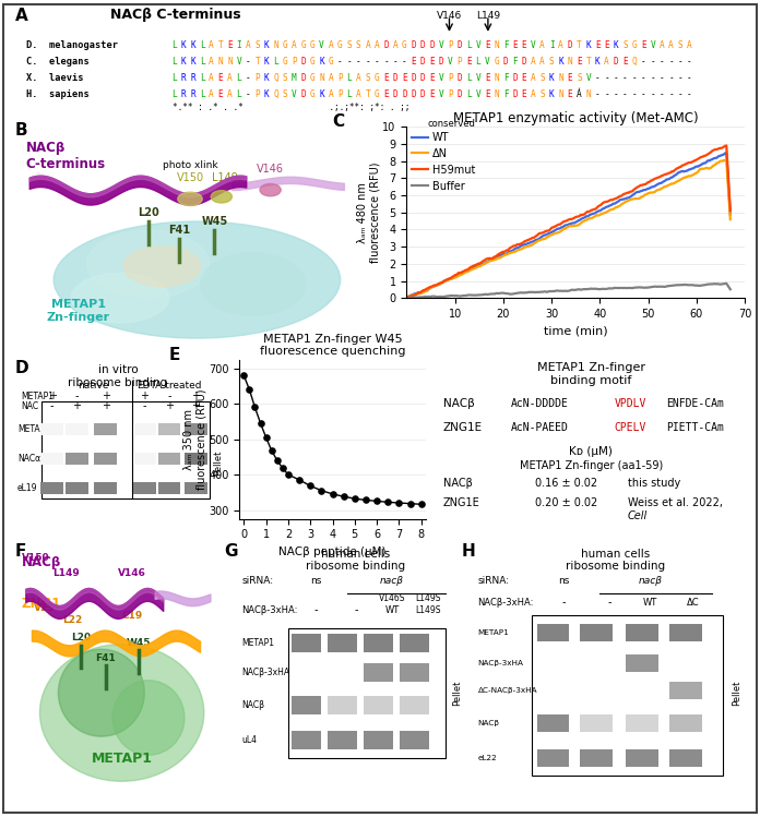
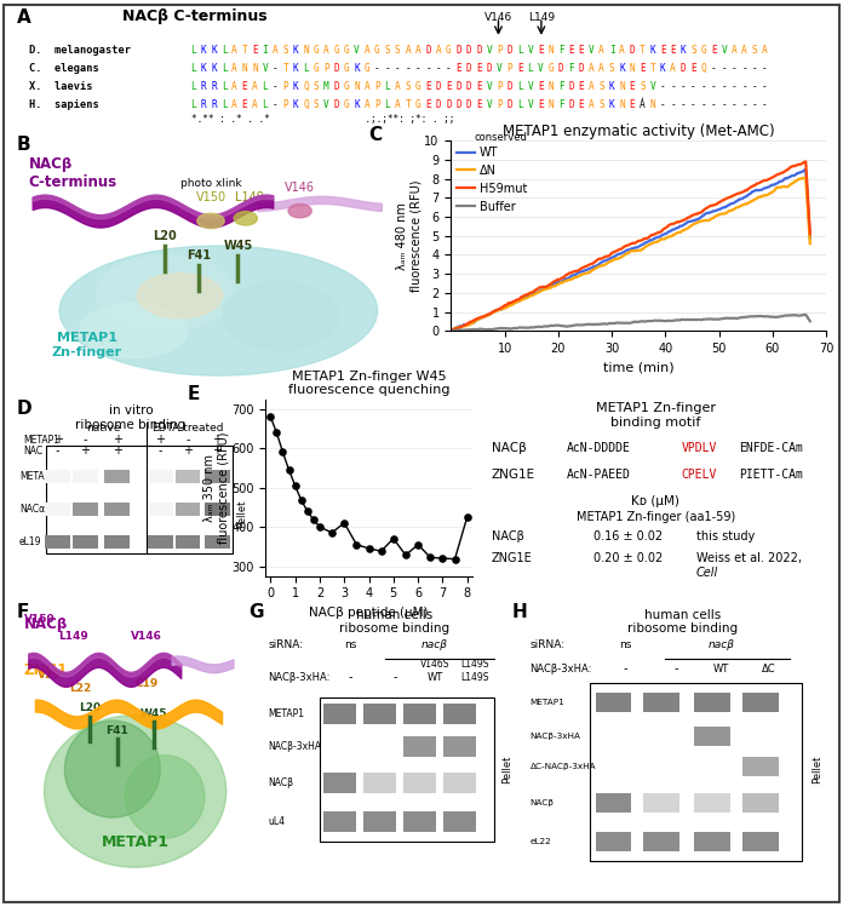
METAP1 Zn-finger W45 fluorescence quenching/3: 368 -> 410
METAP1 Zn-finger W45 fluorescence quenching/5: 332 -> 370
METAP1 Zn-finger W45 fluorescence quenching/6: 325 -> 355
METAP1 Zn-finger W45 fluorescence quenching/8: 316 -> 425
